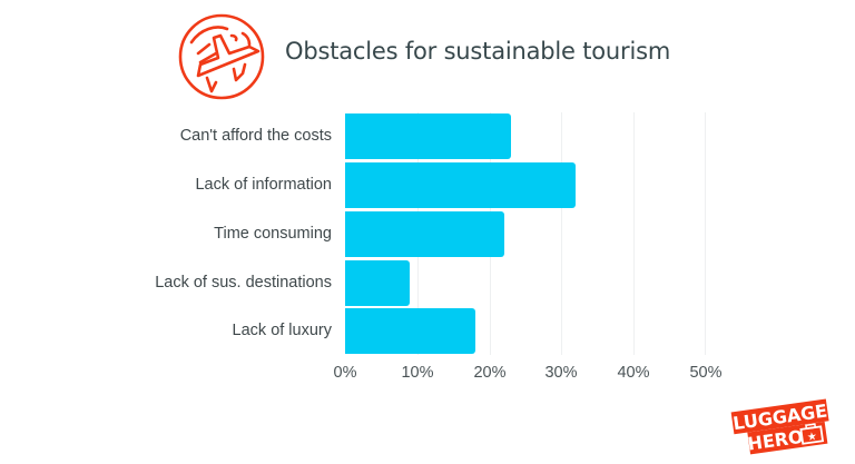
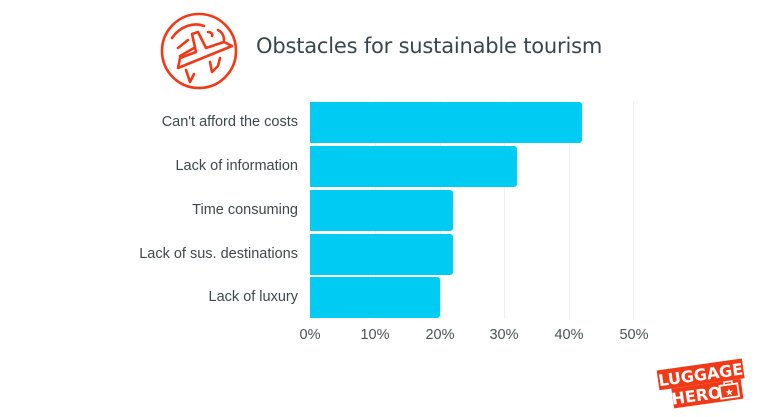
Can't afford the costs: 23% -> 42%
Lack of sus. destinations: 9% -> 22%
Lack of luxury: 18% -> 20%
